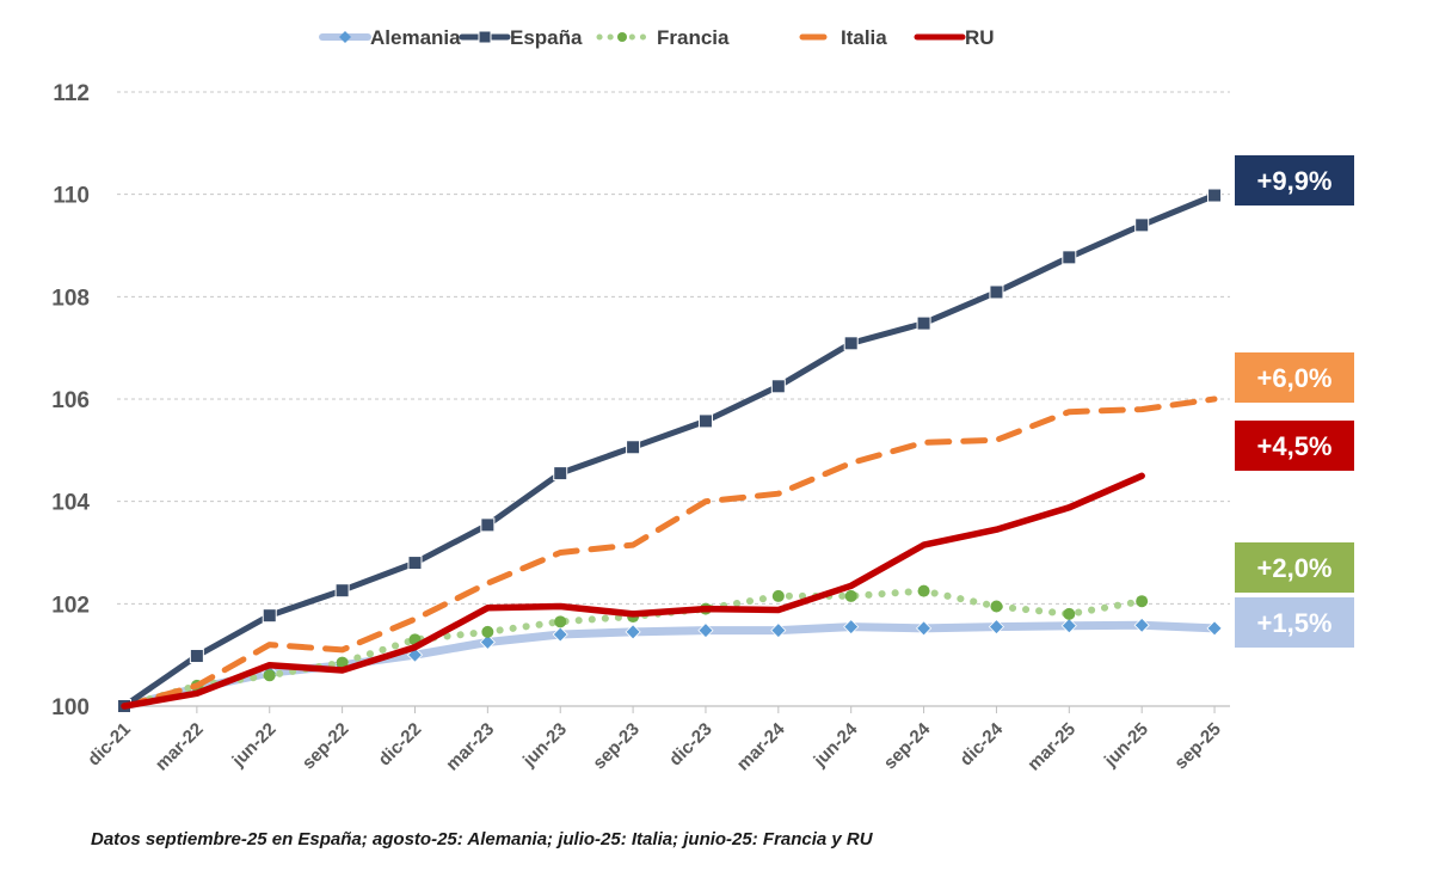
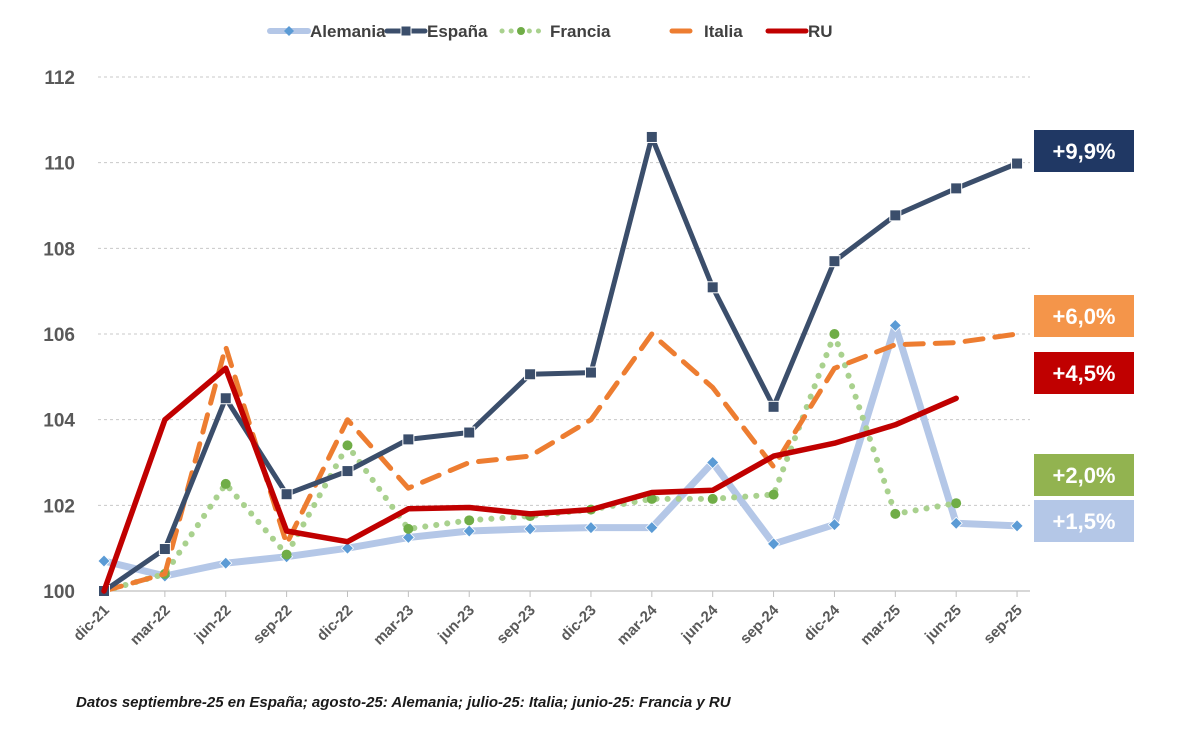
Alemania/dic-21: 100.0 -> 100.7
RU/mar-22: 100.2 -> 104.0
España/jun-22: 101.8 -> 104.5
Francia/jun-22: 100.6 -> 102.5
Italia/jun-22: 101.2 -> 105.7
RU/jun-22: 100.8 -> 105.2
RU/sep-22: 100.7 -> 101.4
Francia/dic-22: 101.3 -> 103.4
Italia/dic-22: 101.7 -> 104.0
España/jun-23: 104.5 -> 103.7
España/dic-23: 105.6 -> 105.1
España/mar-24: 106.2 -> 110.6
Italia/mar-24: 104.2 -> 106.0
RU/mar-24: 101.9 -> 102.3
Alemania/jun-24: 101.5 -> 103.0
Alemania/sep-24: 101.5 -> 101.1
España/sep-24: 107.5 -> 104.3
Italia/sep-24: 105.2 -> 102.9
España/dic-24: 108.1 -> 107.7
Francia/dic-24: 102.0 -> 106.0
Alemania/mar-25: 101.6 -> 106.2
